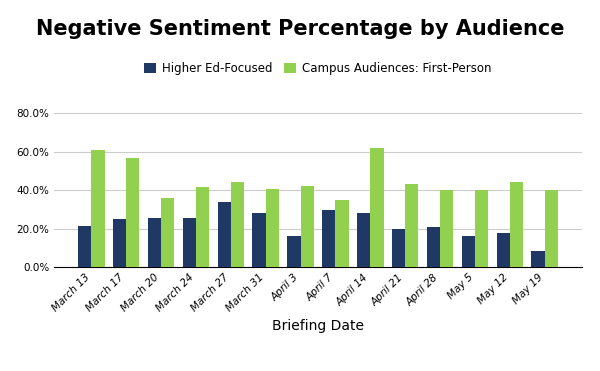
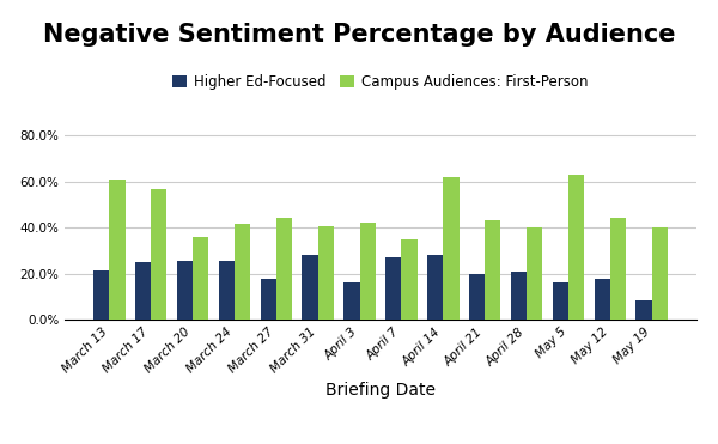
Higher Ed-Focused/March 27: 34% -> 18%
Higher Ed-Focused/April 7: 30% -> 27%
Campus Audiences: First-Person/May 5: 40% -> 63%
